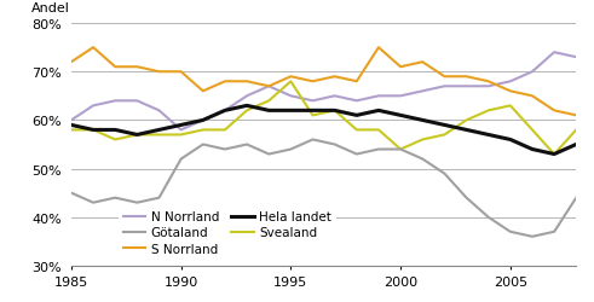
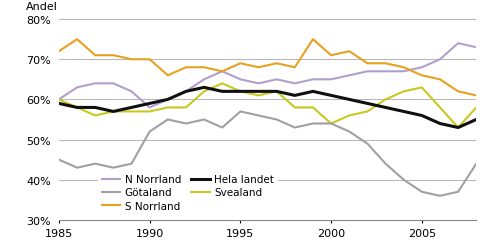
Svealand/1985: 58% -> 60%
Svealand/1995: 68% -> 62%
Götaland/1995: 54% -> 57%
